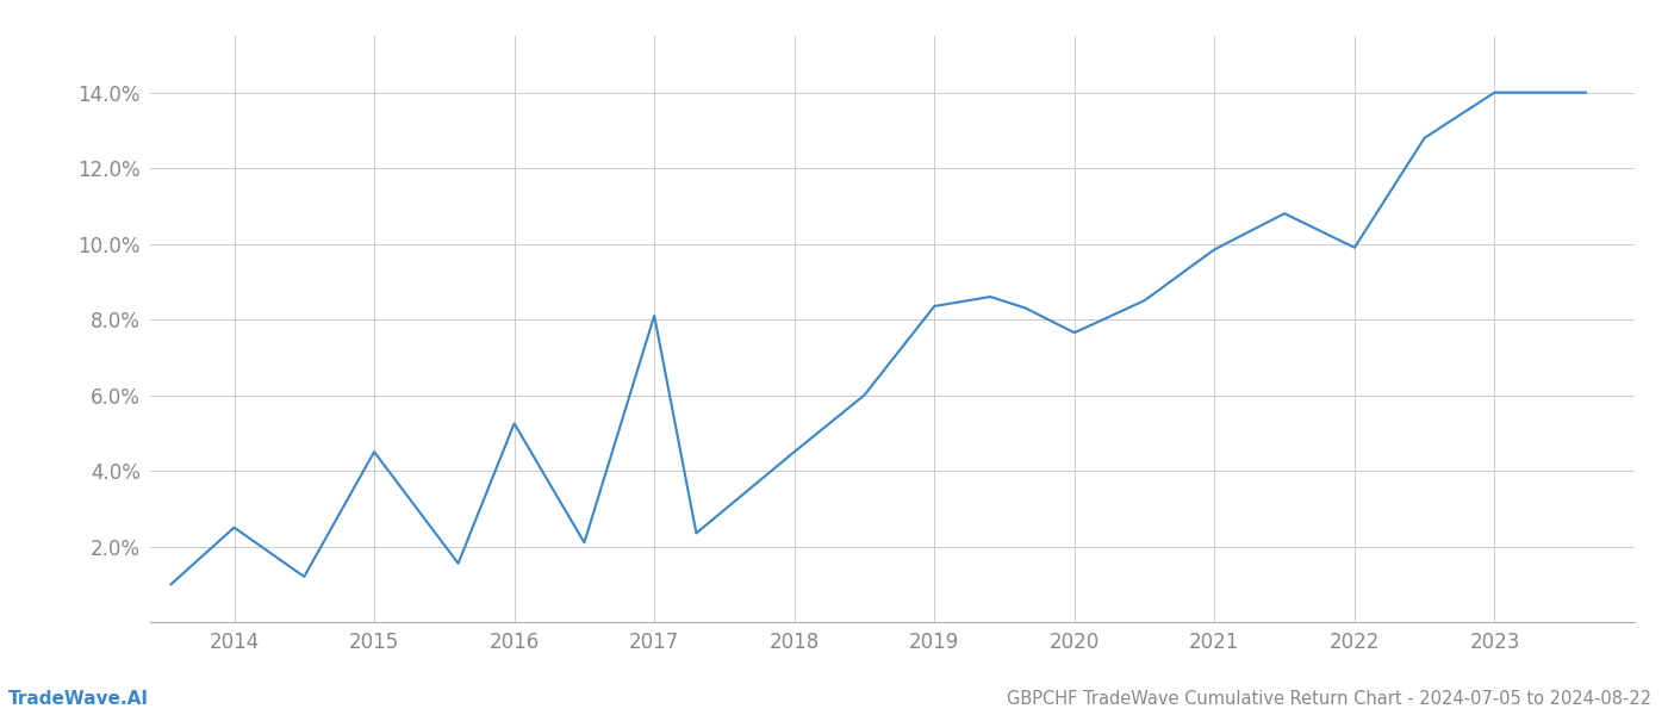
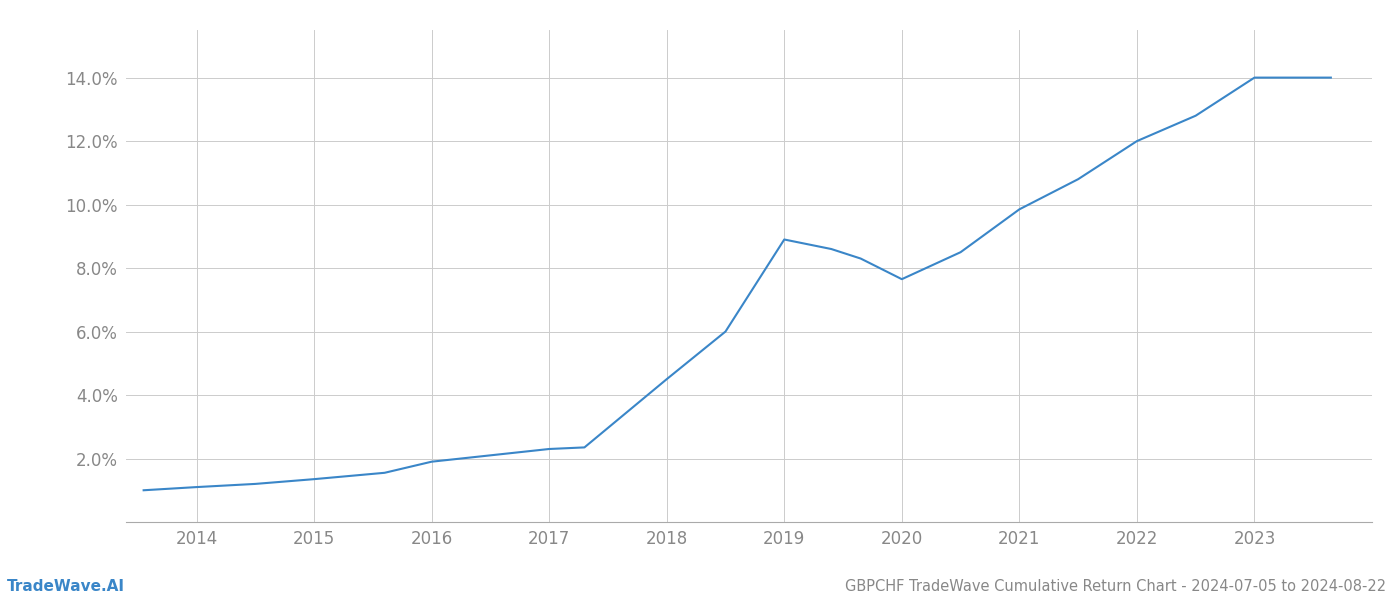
2014: 2.50% -> 1.10%
2015: 4.50% -> 1.35%
2016: 5.25% -> 1.90%
2017: 8.10% -> 2.30%
2019: 8.35% -> 8.90%
2022: 9.90% -> 12.00%
